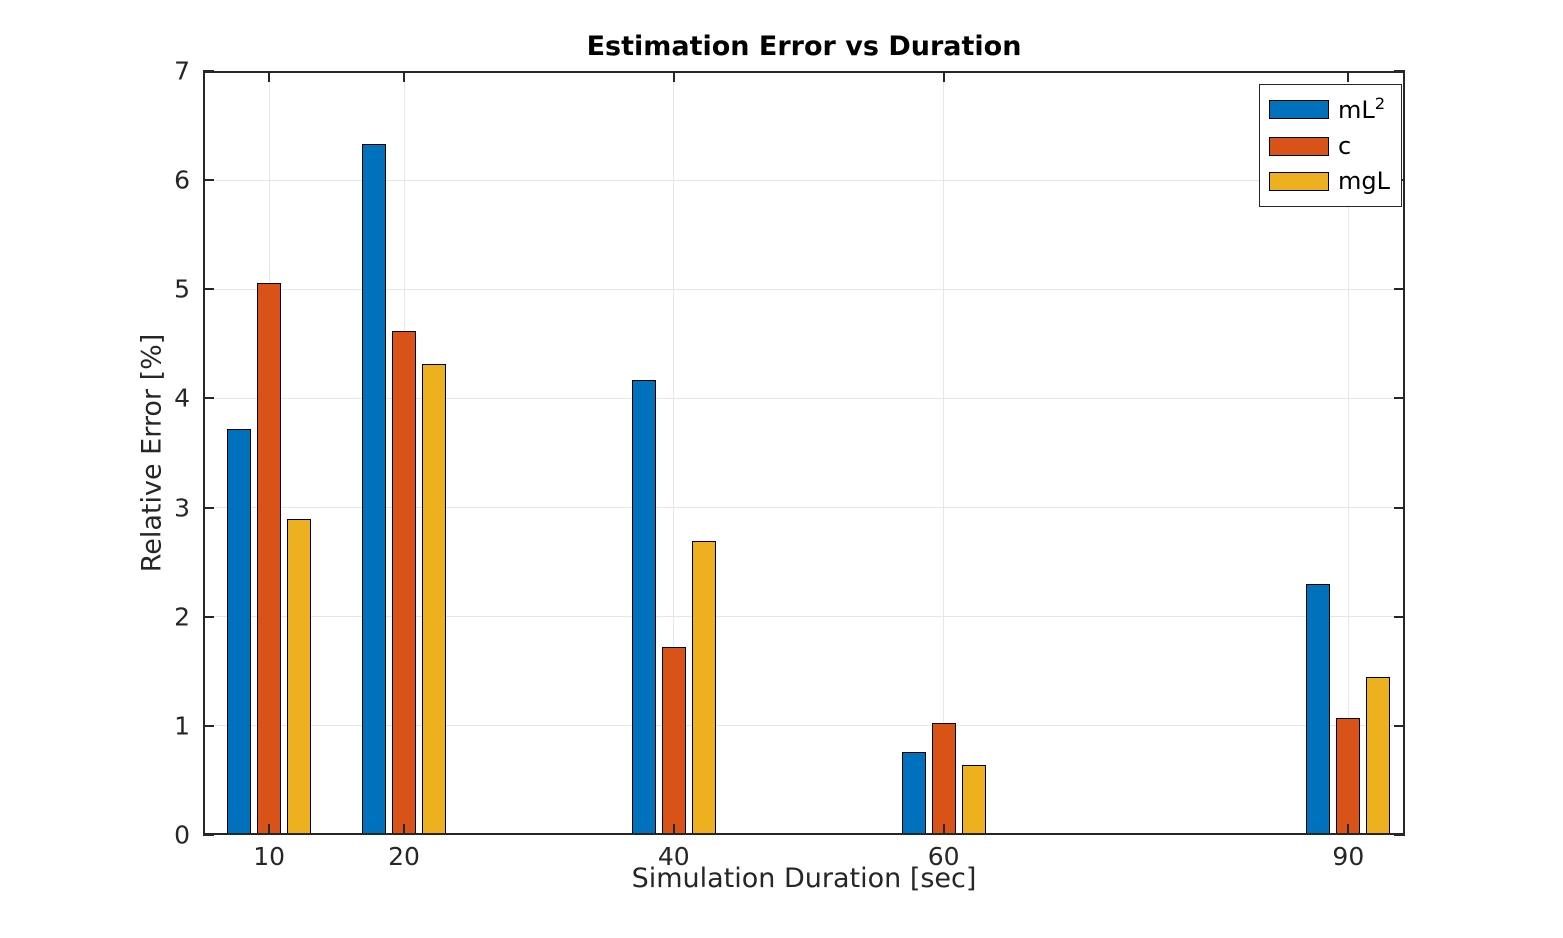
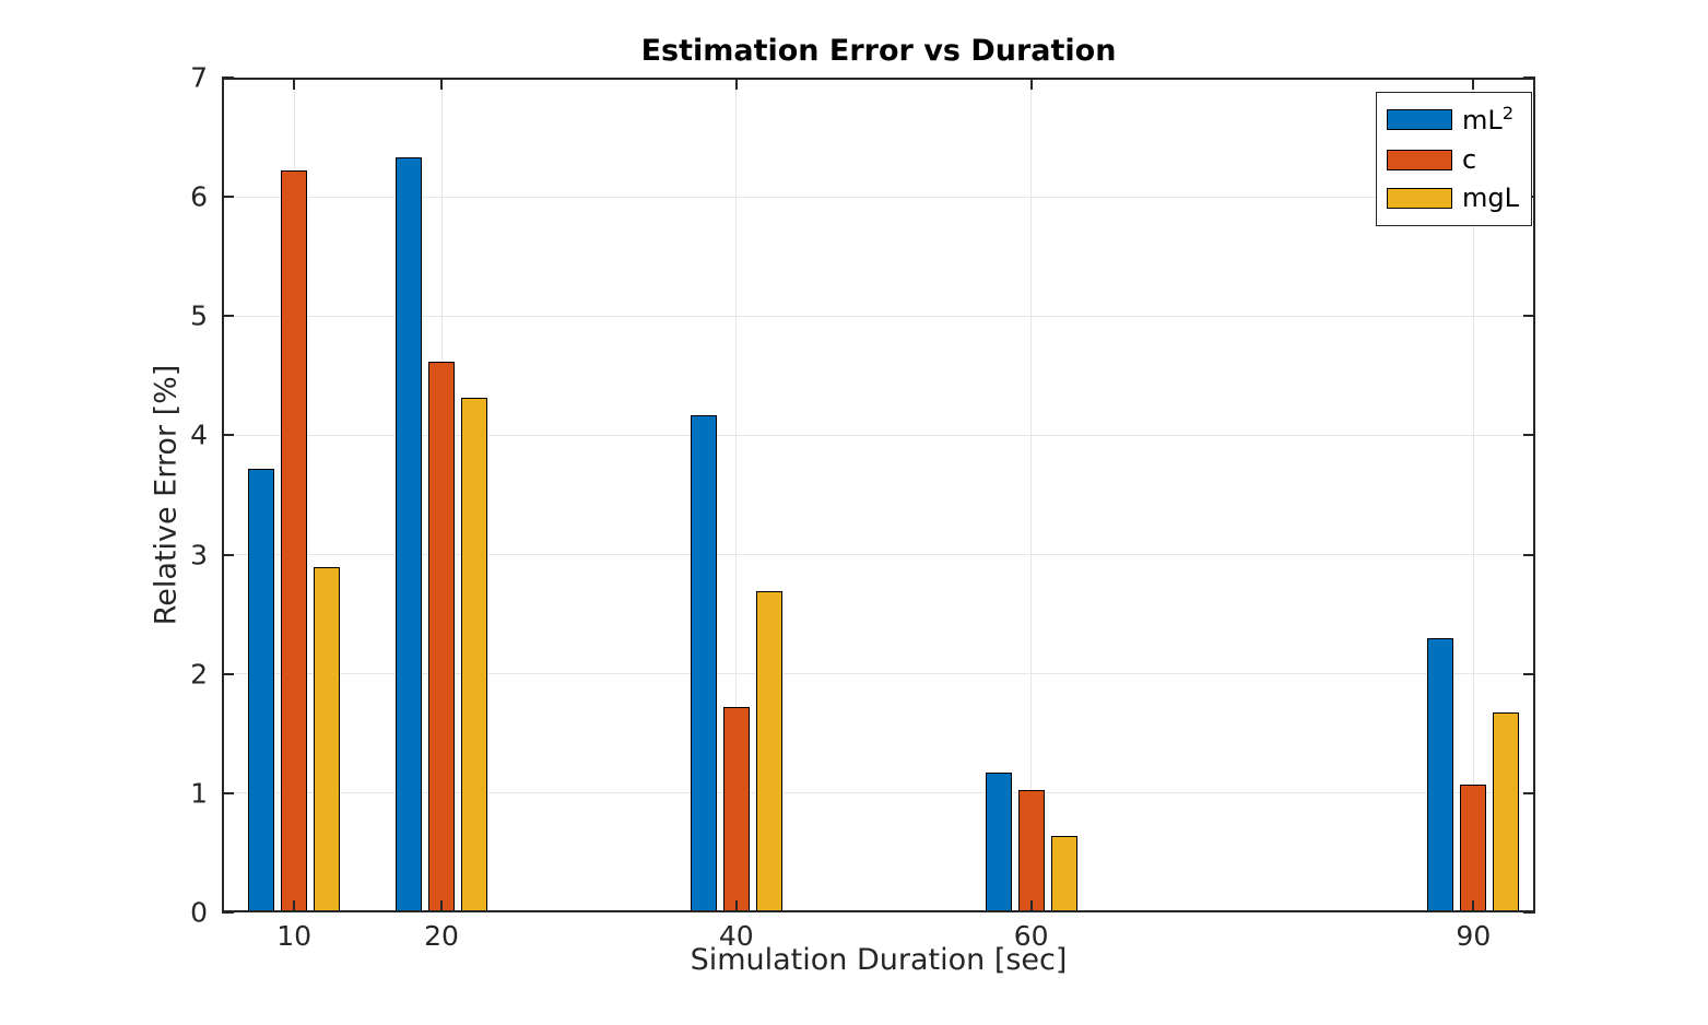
c/10: 5.06 -> 6.22
mL/60: 0.76 -> 1.17
mgL/90: 1.45 -> 1.68
